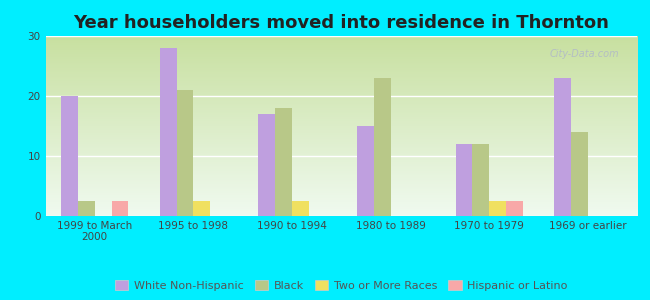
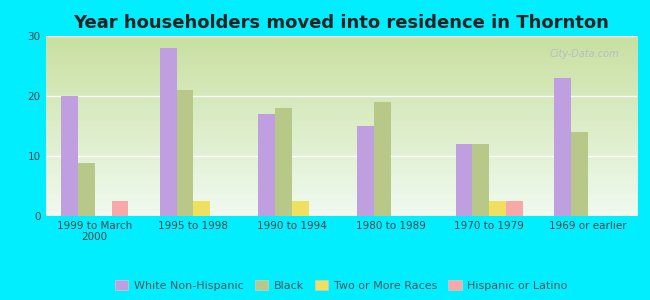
Black/1999 to March 2000: 2.5 -> 8.8
Black/1980 to 1989: 23.0 -> 19.0
